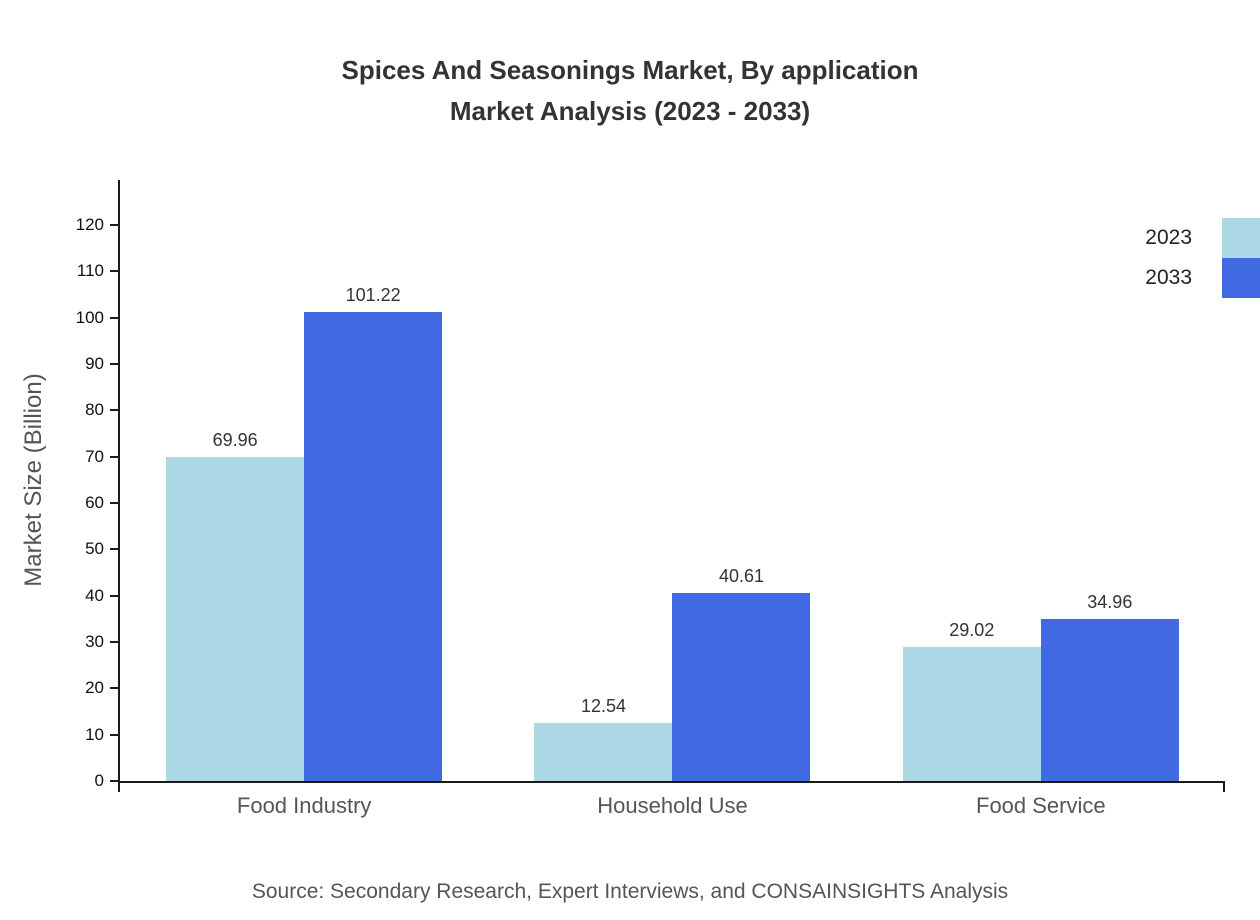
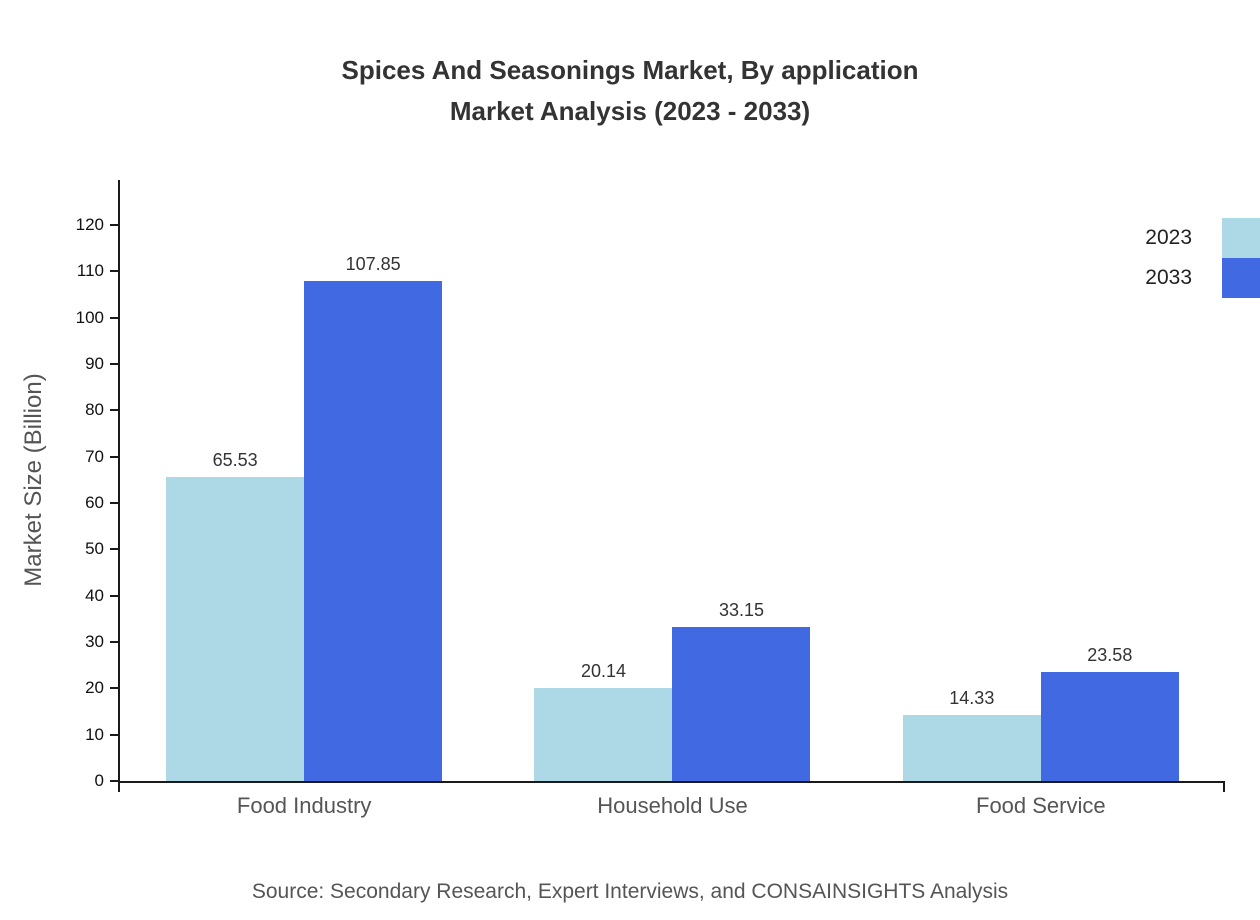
2023/Food Industry: 69.96 -> 65.53
2033/Food Industry: 101.22 -> 107.85
2023/Household Use: 12.54 -> 20.14
2033/Household Use: 40.61 -> 33.15
2023/Food Service: 29.02 -> 14.33
2033/Food Service: 34.96 -> 23.58
